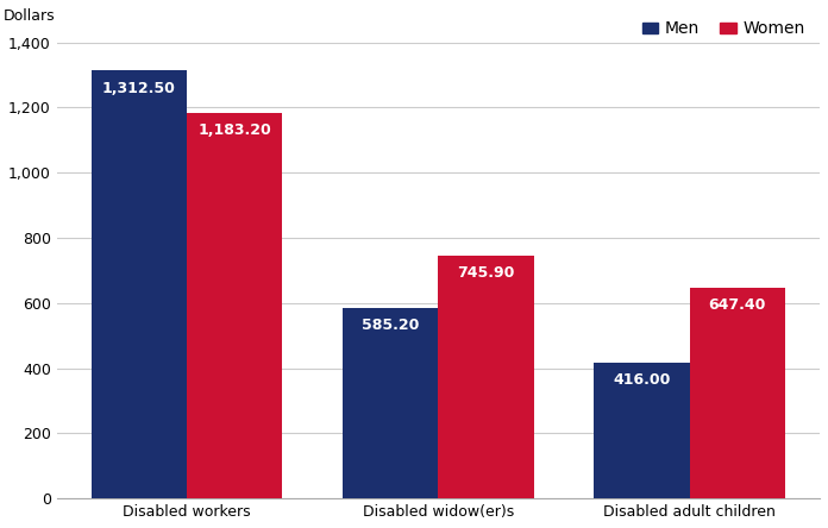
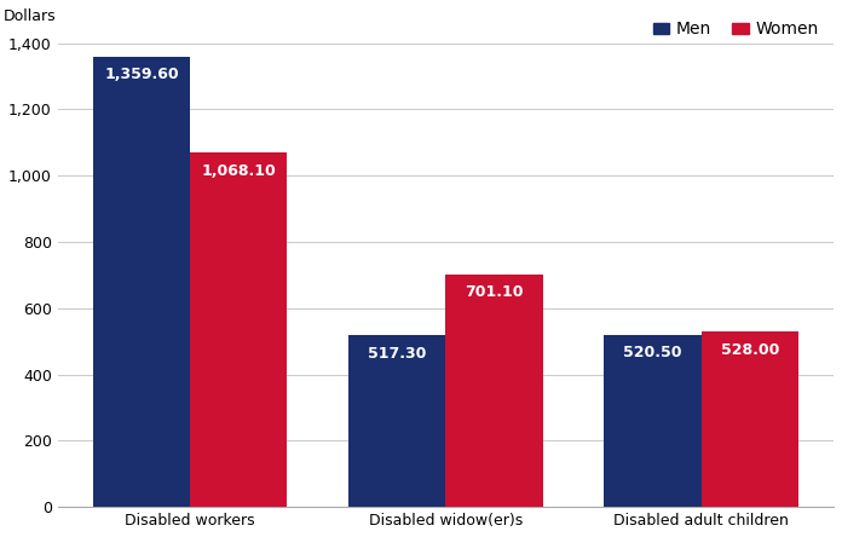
Men/Disabled workers: 1,312.50 -> 1,359.60
Women/Disabled workers: 1,183.20 -> 1,068.10
Men/Disabled widow(er)s: 585.20 -> 517.30
Women/Disabled widow(er)s: 745.90 -> 701.10
Men/Disabled adult children: 416.00 -> 520.50
Women/Disabled adult children: 647.40 -> 528.00
